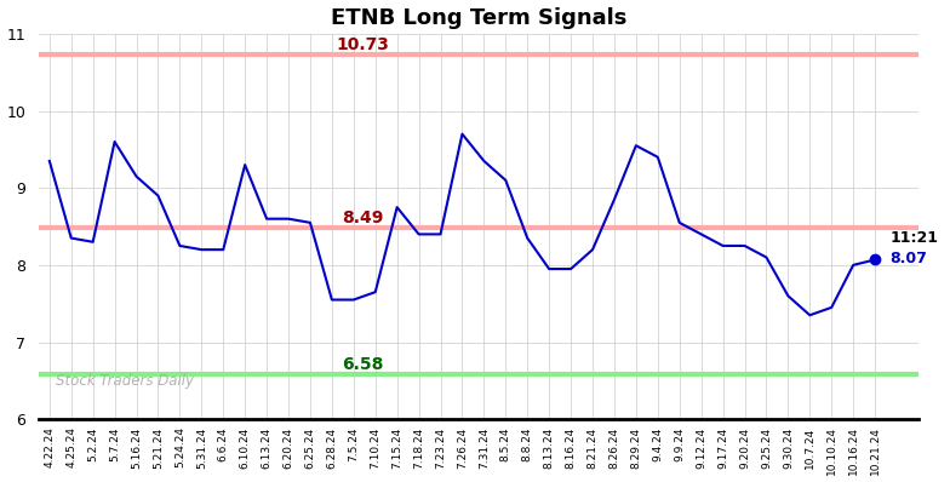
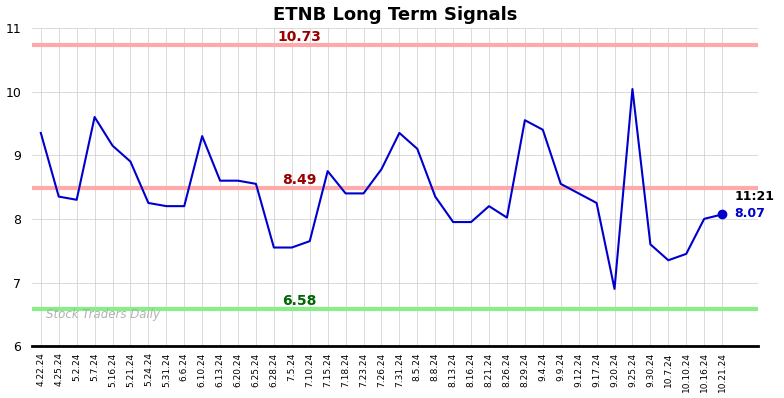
7.26.24: 9.70 -> 8.78
8.26.24: 8.85 -> 8.02
9.20.24: 8.25 -> 6.90
9.25.24: 8.10 -> 10.04
